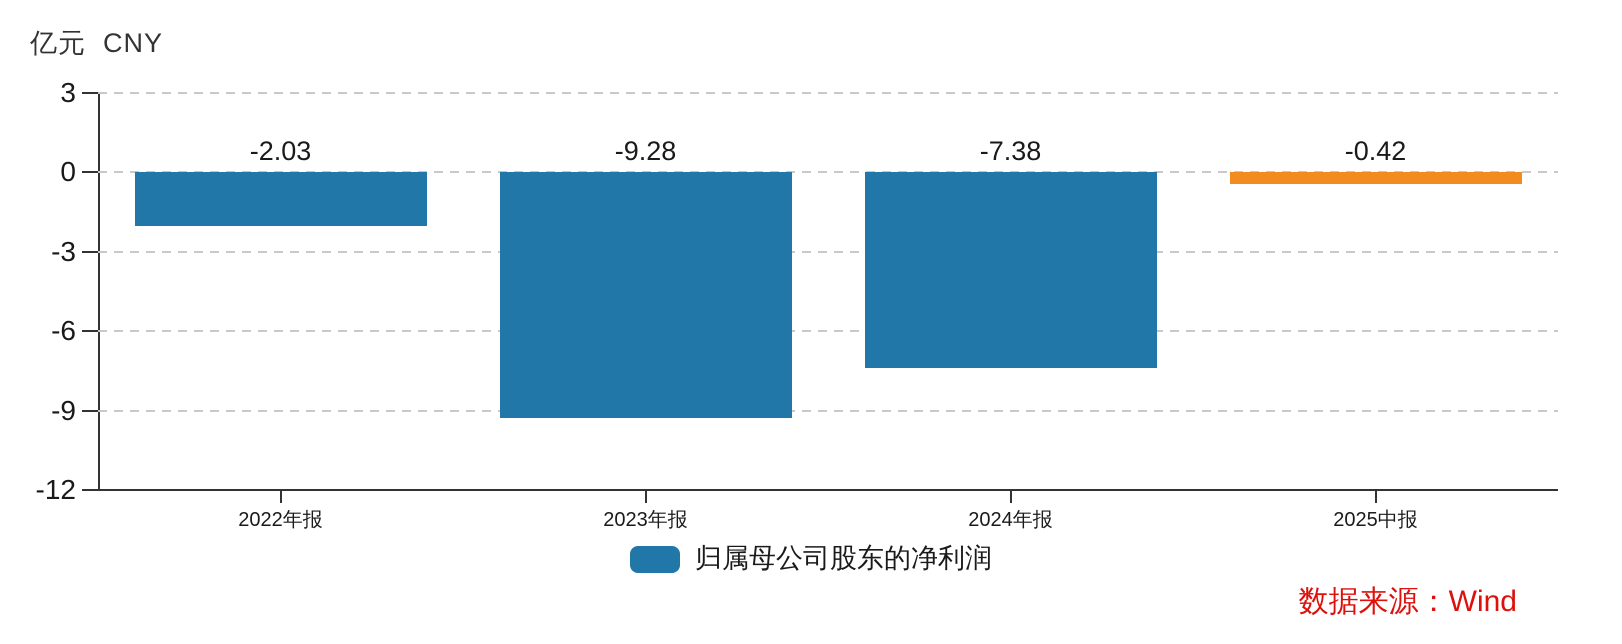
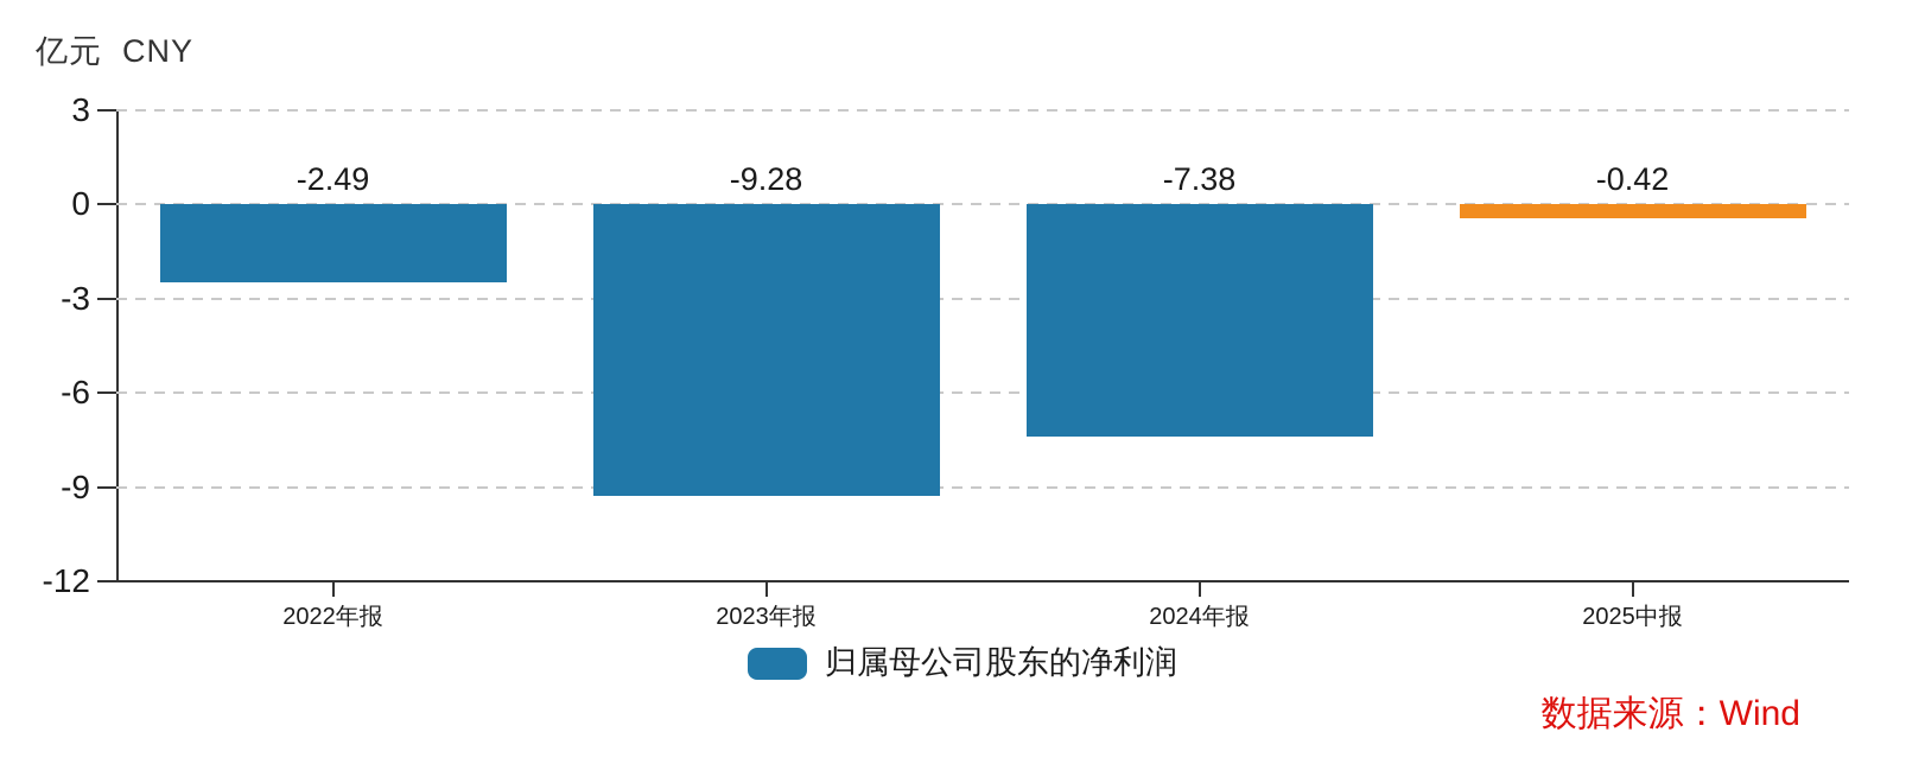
2022年报: -2.03 -> -2.49
